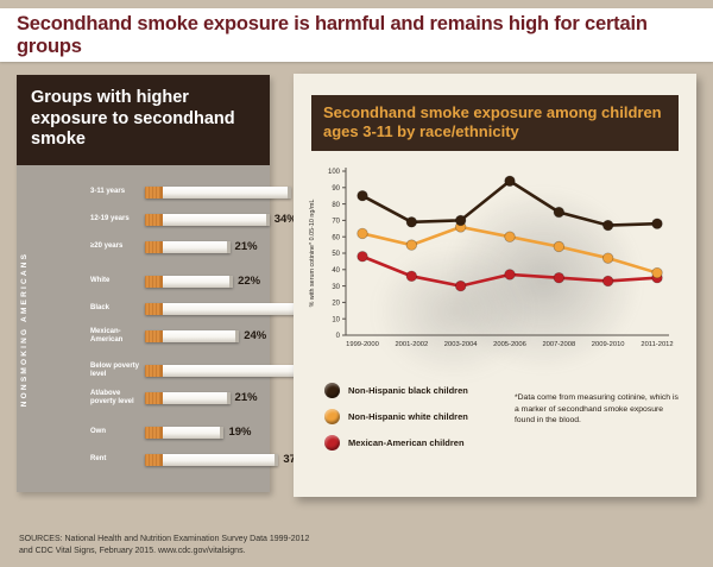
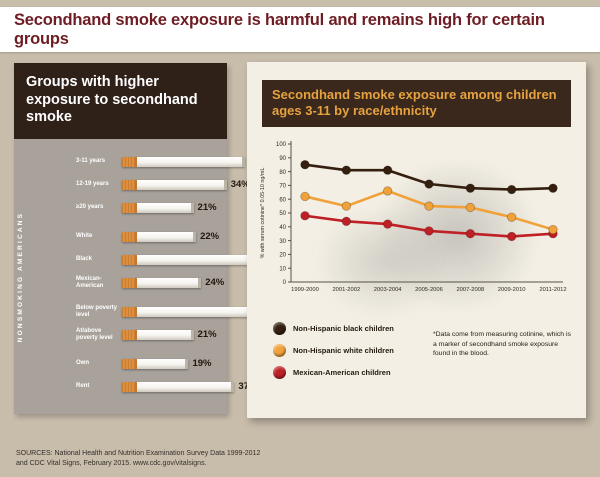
Non-Hispanic black children/2001-2002: 69 -> 81
Mexican-American children/2001-2002: 36 -> 44
Non-Hispanic black children/2003-2004: 70 -> 81
Mexican-American children/2003-2004: 30 -> 42
Non-Hispanic black children/2005-2006: 94 -> 71
Non-Hispanic white children/2005-2006: 60 -> 55
Non-Hispanic black children/2007-2008: 75 -> 68
